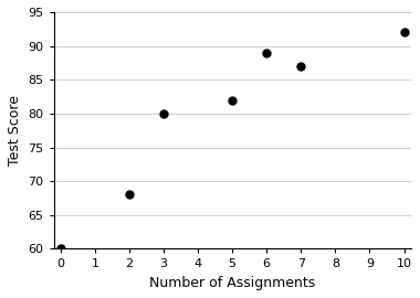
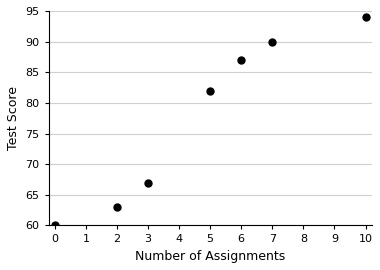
2: 68 -> 63
3: 80 -> 67
6: 89 -> 87
7: 87 -> 90
10: 92 -> 94
